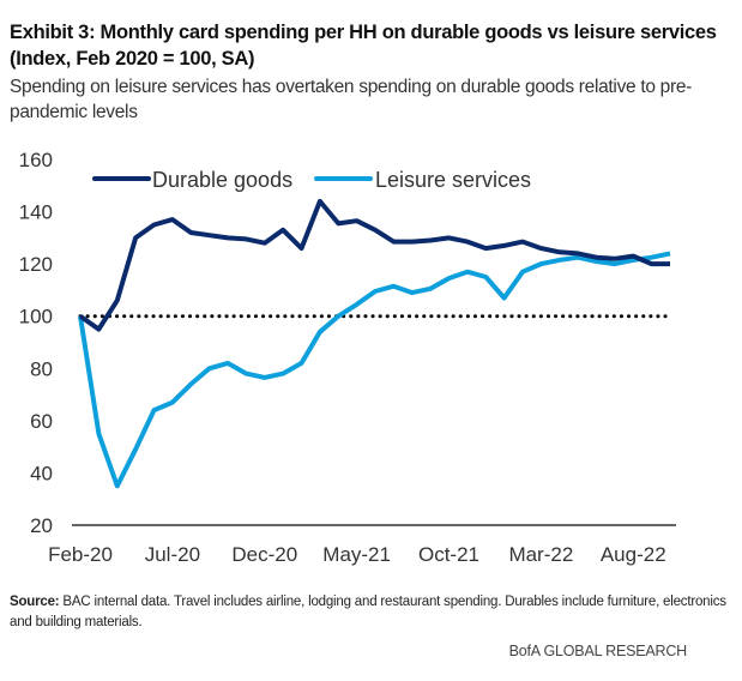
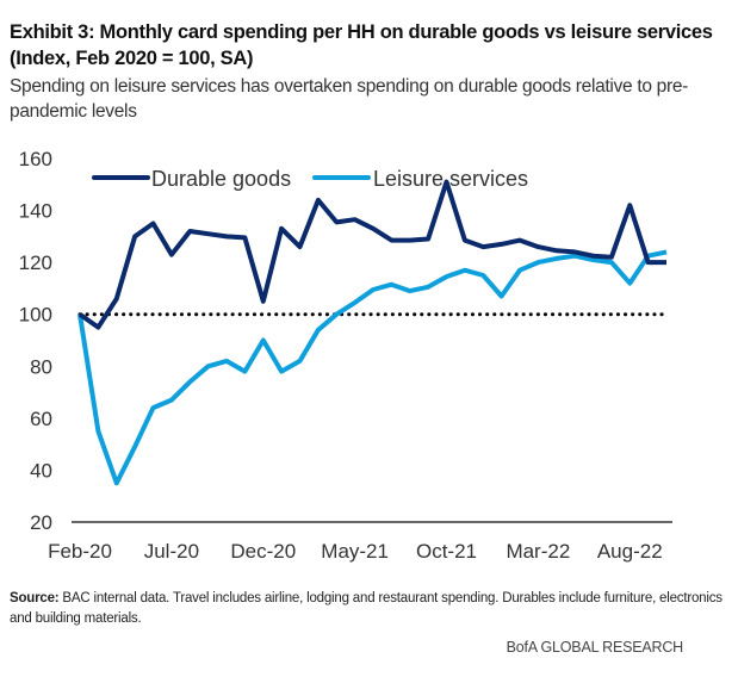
Durable goods/Jul-20: 137 -> 123
Durable goods/Dec-20: 128 -> 105
Leisure services/Dec-20: 76 -> 90
Durable goods/Oct-21: 130 -> 151
Durable goods/Aug-22: 123 -> 142
Leisure services/Aug-22: 122 -> 112
